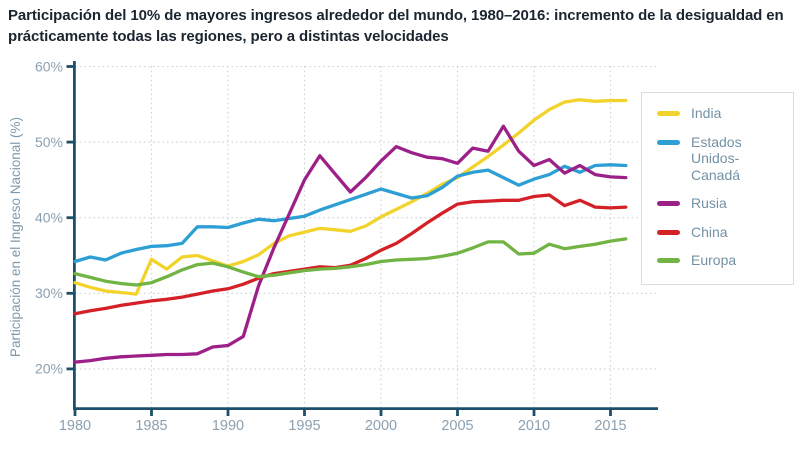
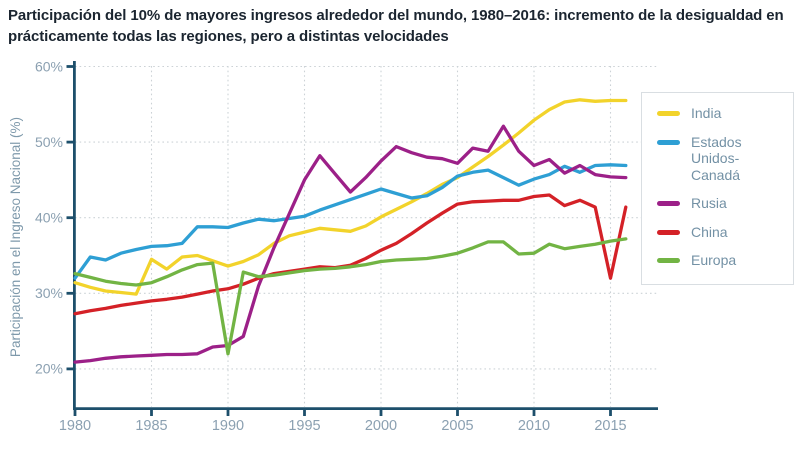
Estados Unidos-Canadá/1980: 34% -> 32%
Europa/1990: 34% -> 22%
China/2015: 41% -> 32%
